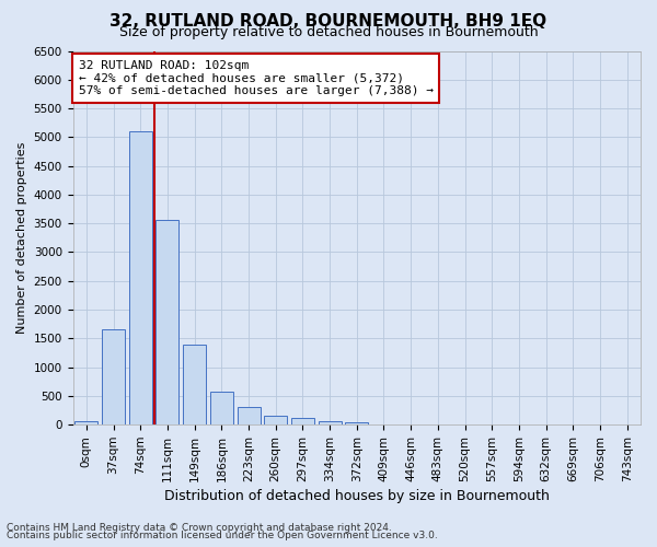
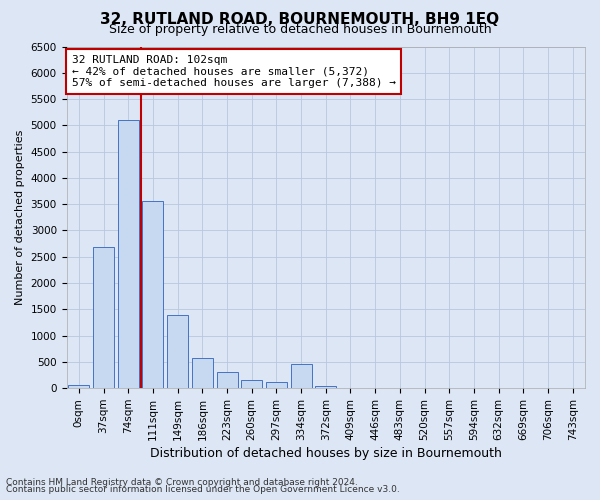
37sqm: 1650 -> 2680
334sqm: 70 -> 460
